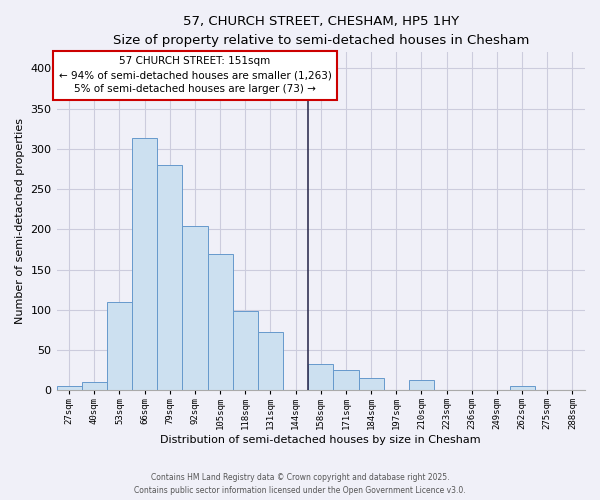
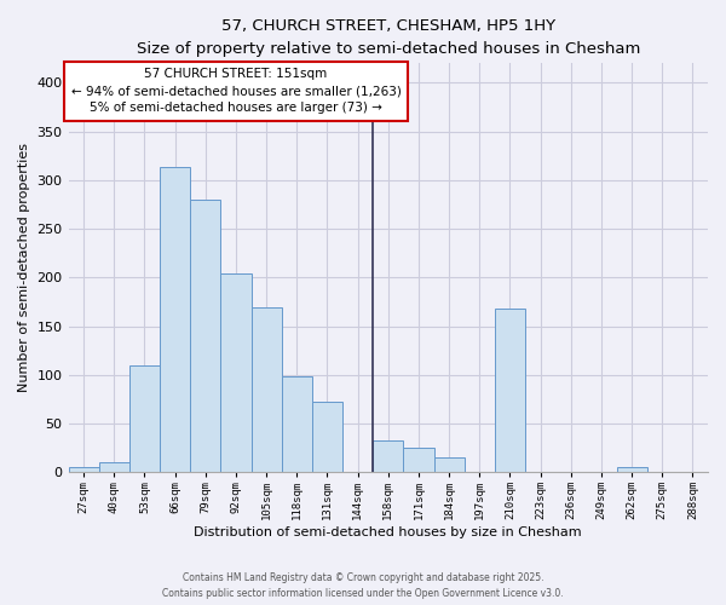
210sqm: 13 -> 168
